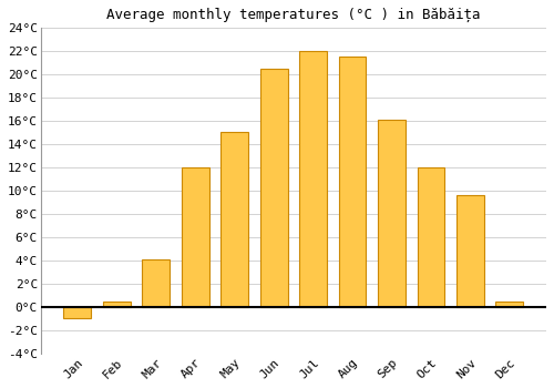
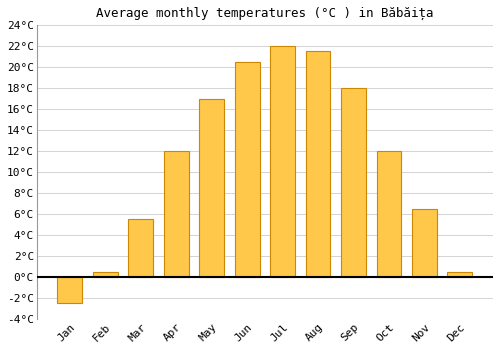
Jan: -1.0°C -> -2.5°C
Mar: 4.1°C -> 5.5°C
May: 15.1°C -> 17.0°C
Sep: 16.1°C -> 18.0°C
Nov: 9.6°C -> 6.5°C
